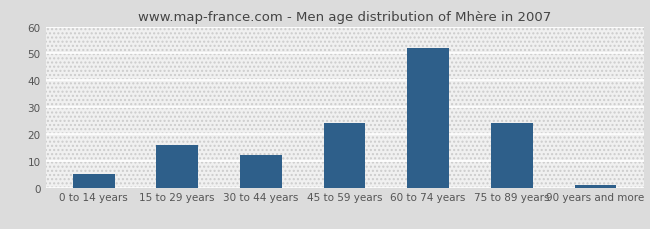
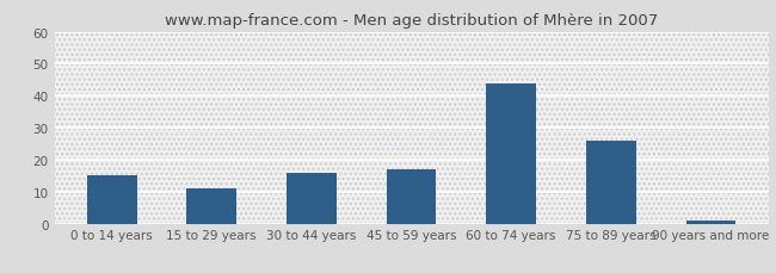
0 to 14 years: 5 -> 15
15 to 29 years: 16 -> 11
30 to 44 years: 12 -> 16
45 to 59 years: 24 -> 17
60 to 74 years: 52 -> 44
75 to 89 years: 24 -> 26
